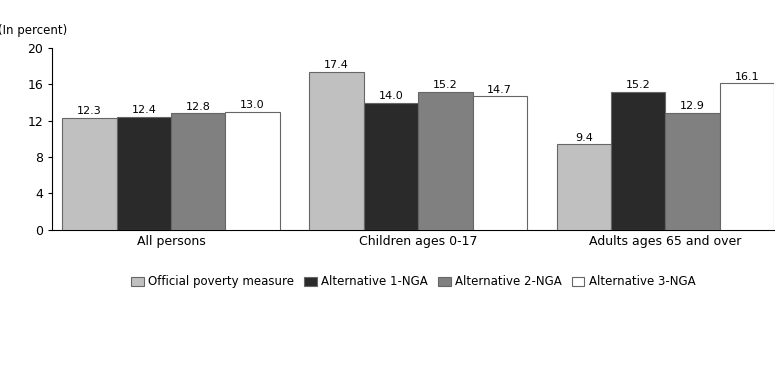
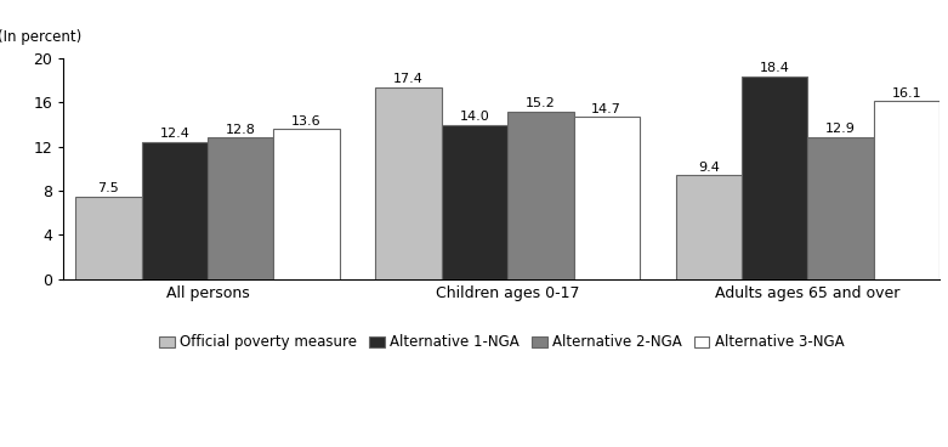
Official poverty measure/All persons: 12.3 -> 7.5
Alternative 3-NGA/All persons: 13.0 -> 13.6
Alternative 1-NGA/Adults ages 65 and over: 15.2 -> 18.4
